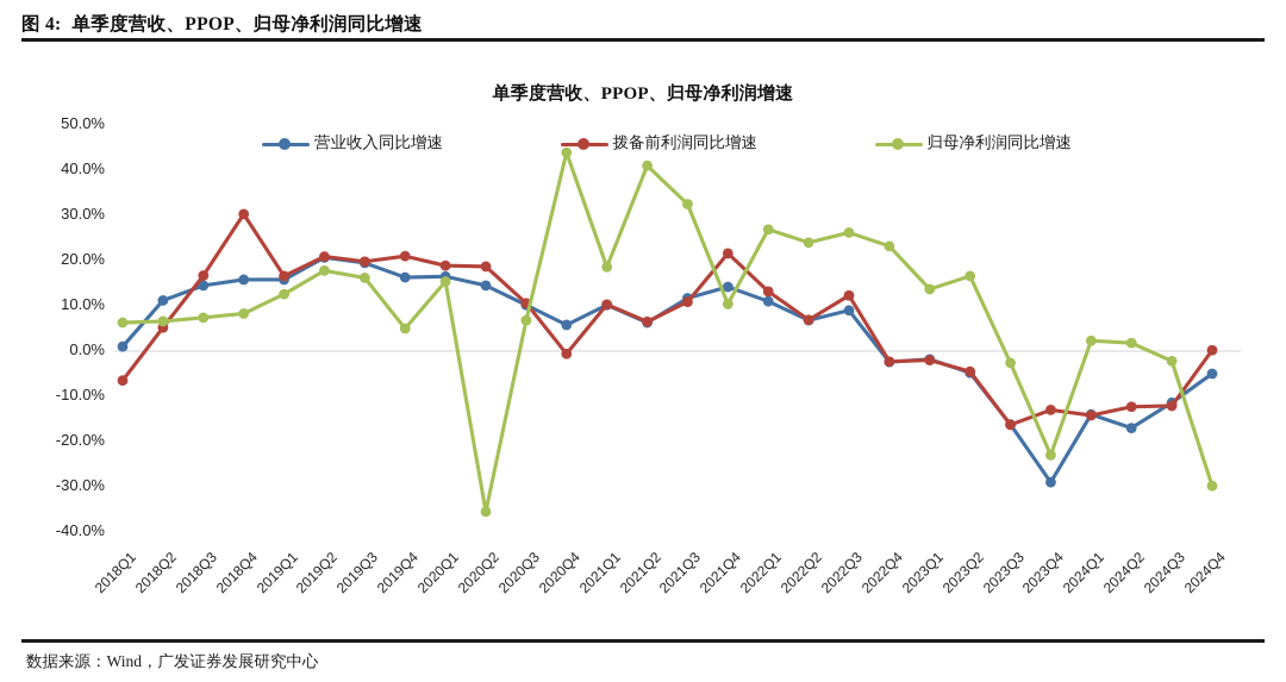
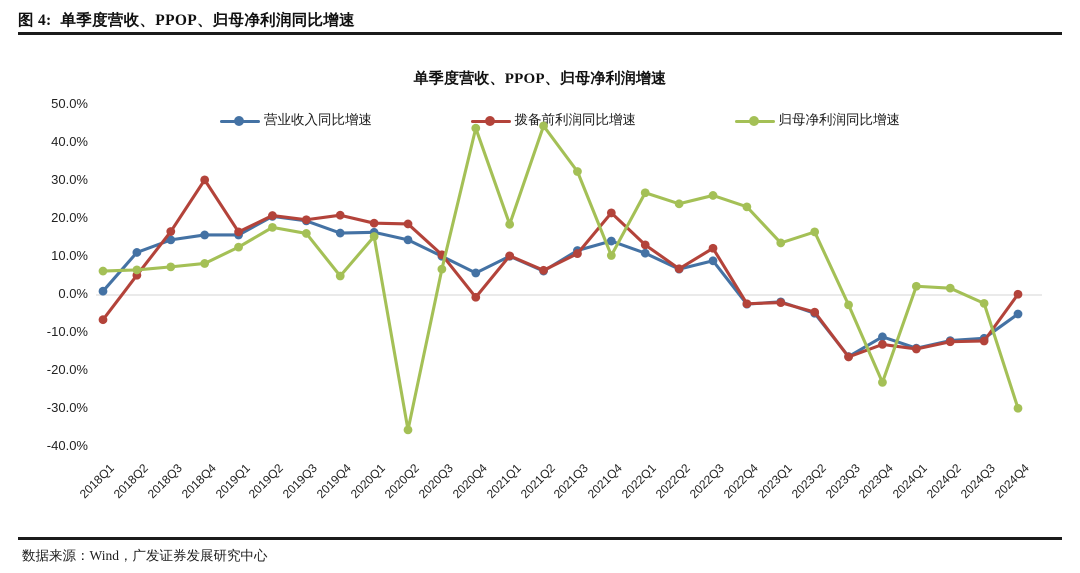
归母净利润同比增速/2021Q2: 41% -> 44%
营业收入同比增速/2023Q4: -29% -> -11%
营业收入同比增速/2024Q2: -17% -> -12%
